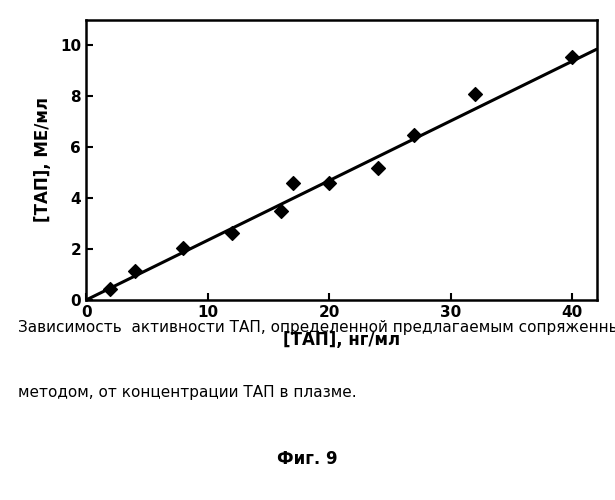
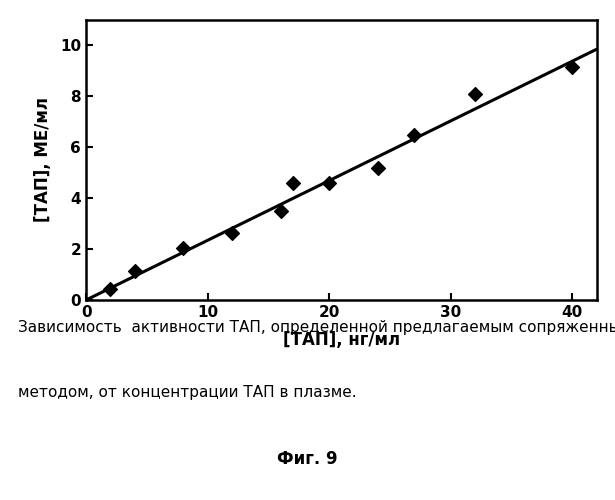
40: 9.55 -> 9.15
